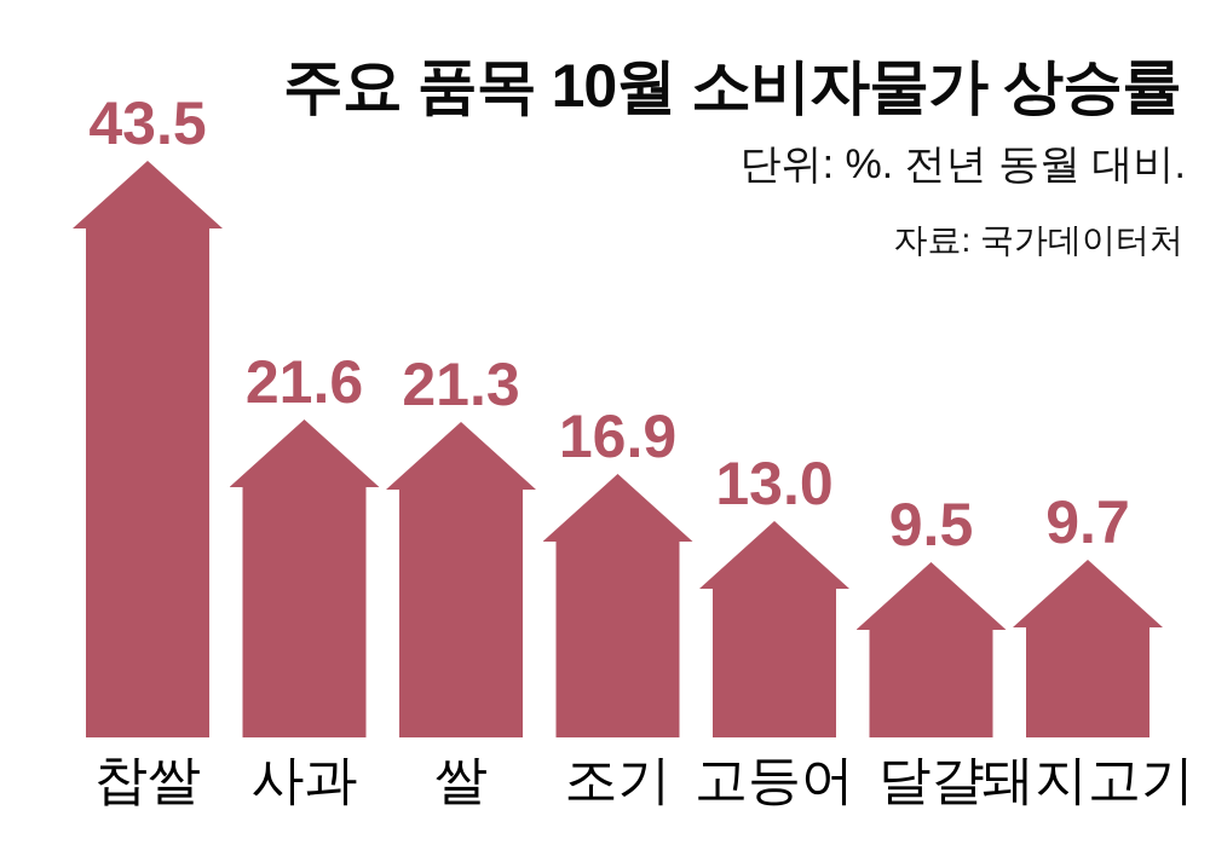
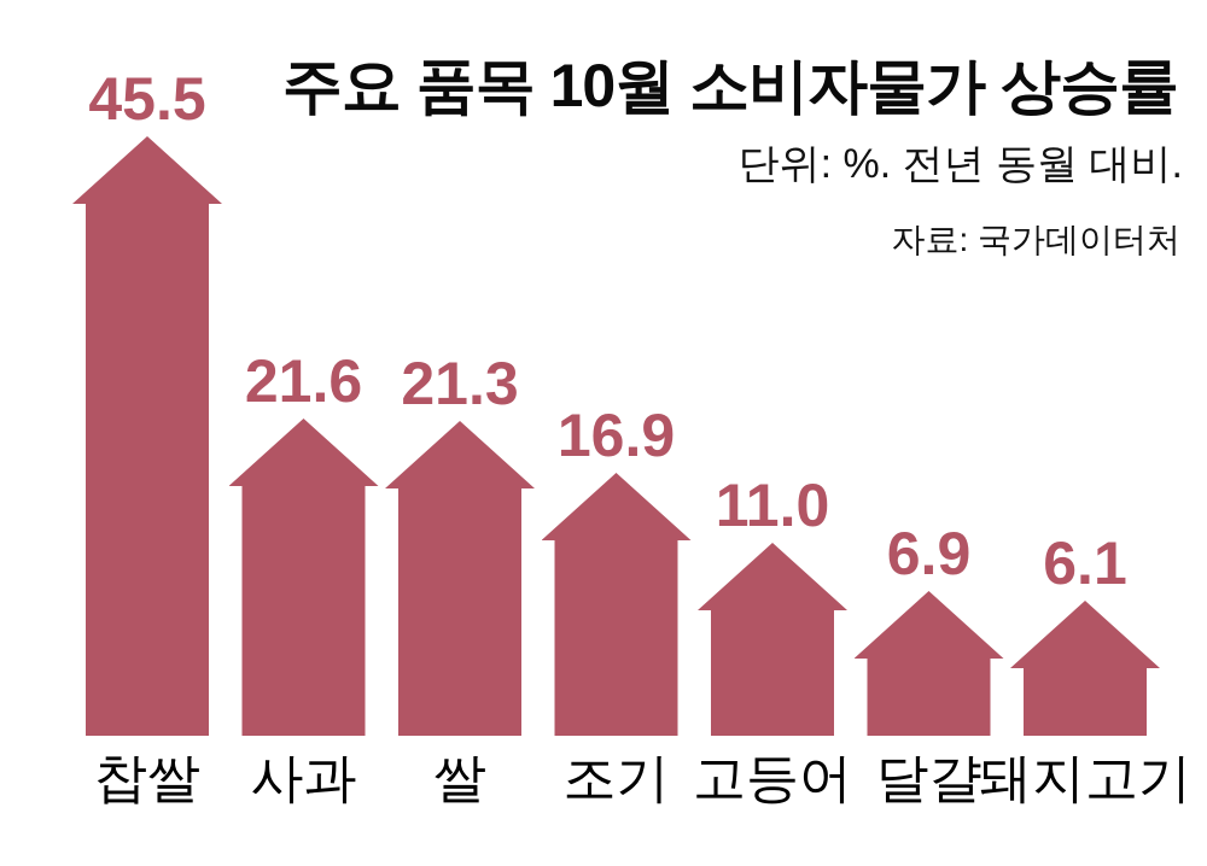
찹쌀: 43.5 -> 45.5
고등어: 13.0 -> 11.0
달걀: 9.5 -> 6.9
돼지고기: 9.7 -> 6.1
